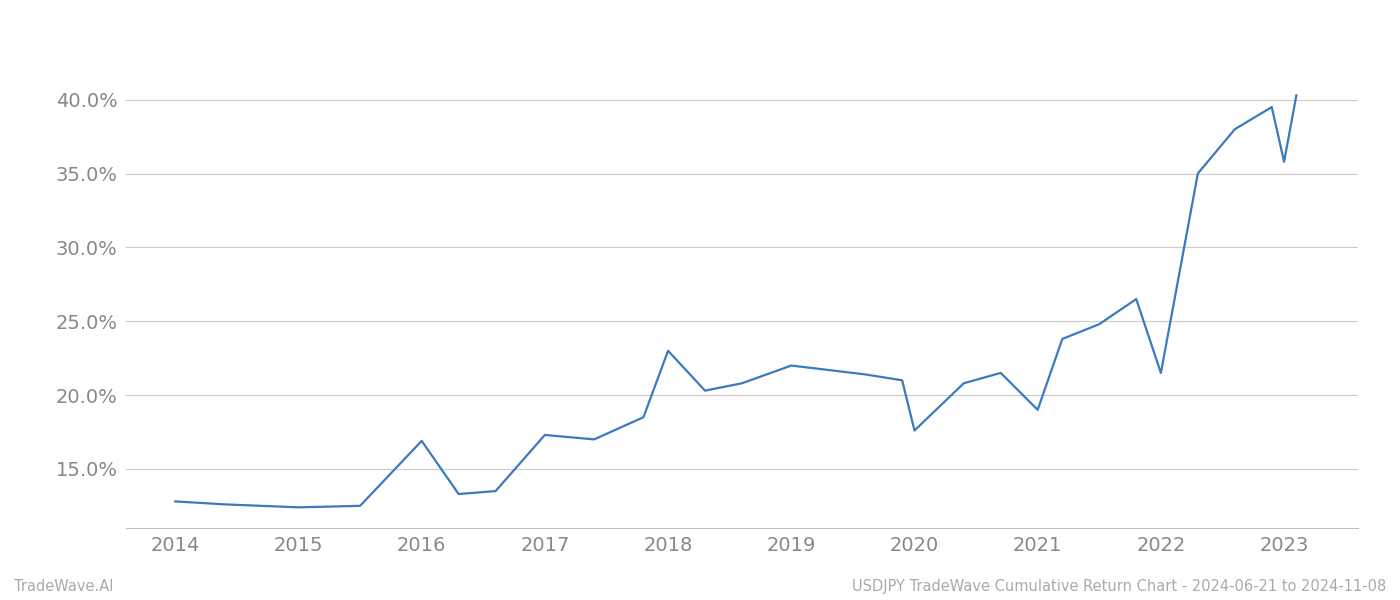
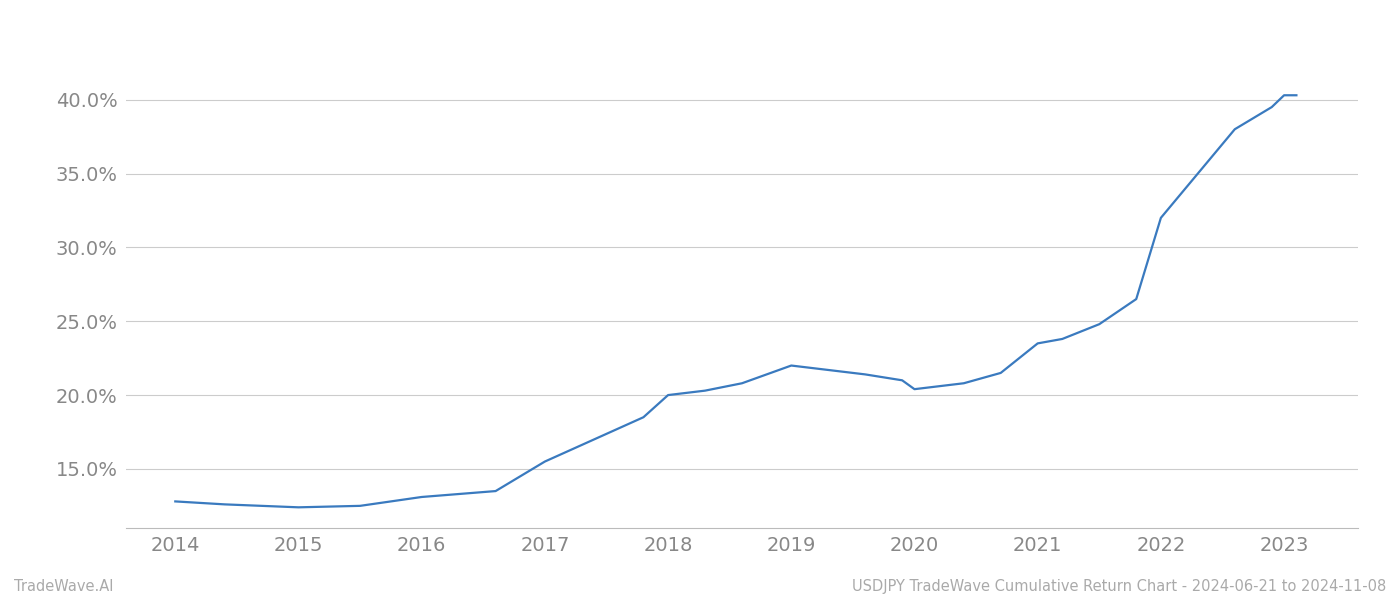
2016: 16.9% -> 13.1%
2017: 17.3% -> 15.5%
2018: 23.0% -> 20.0%
2020: 17.6% -> 20.4%
2021: 19.0% -> 23.5%
2022: 21.5% -> 32.0%
2023: 35.8% -> 40.3%
